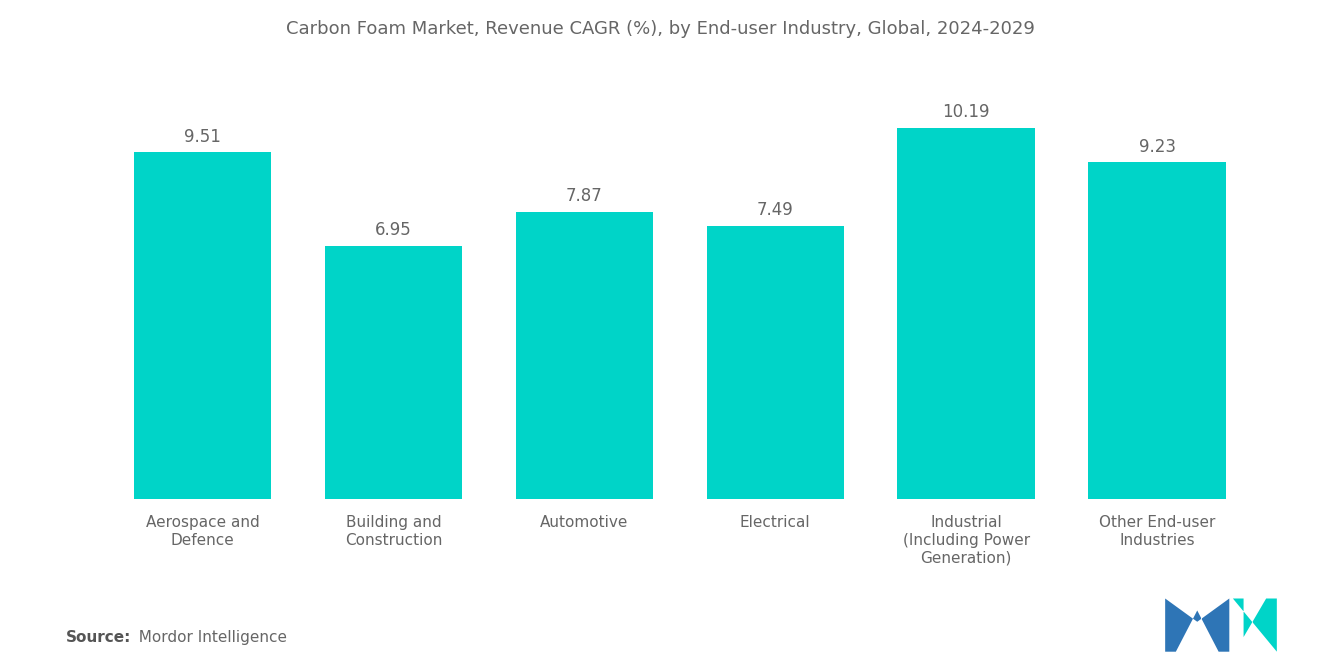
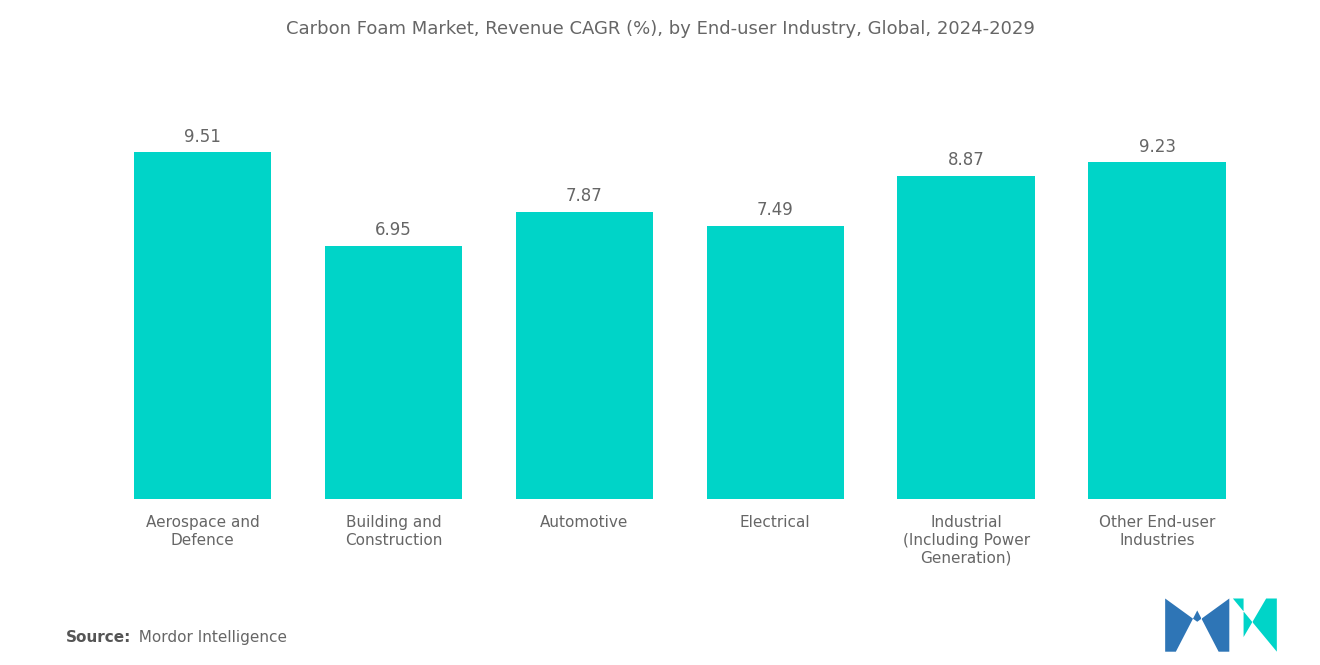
Industrial (Including Power Generation): 10.19 -> 8.87
